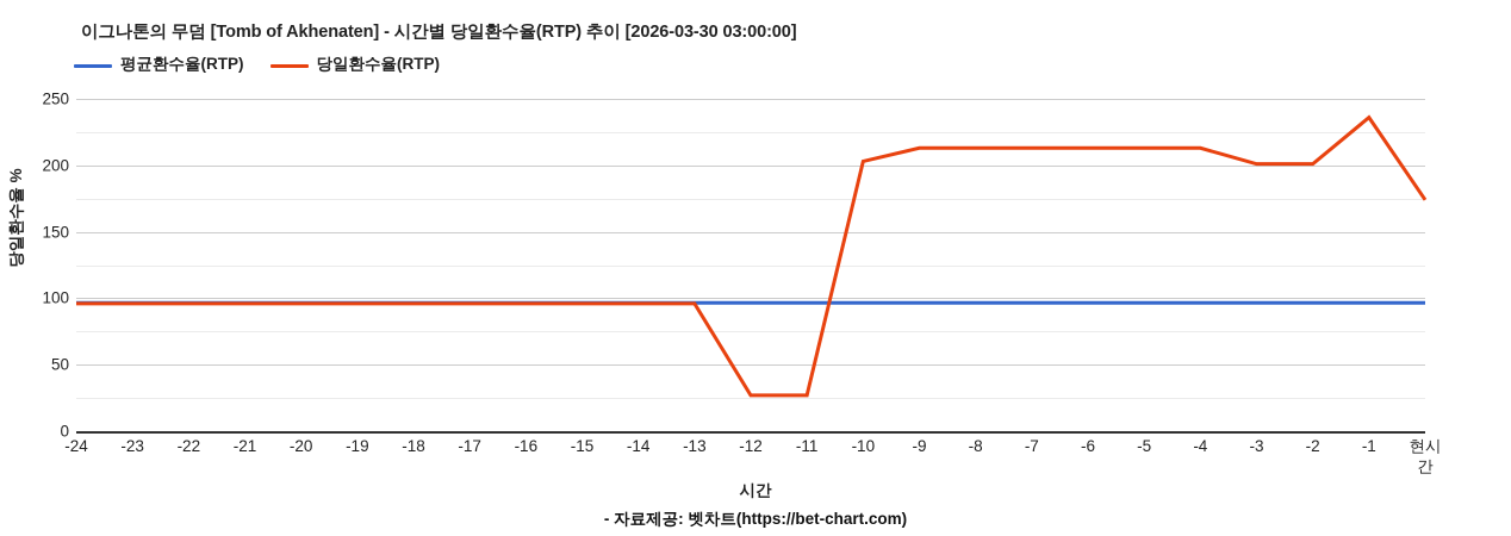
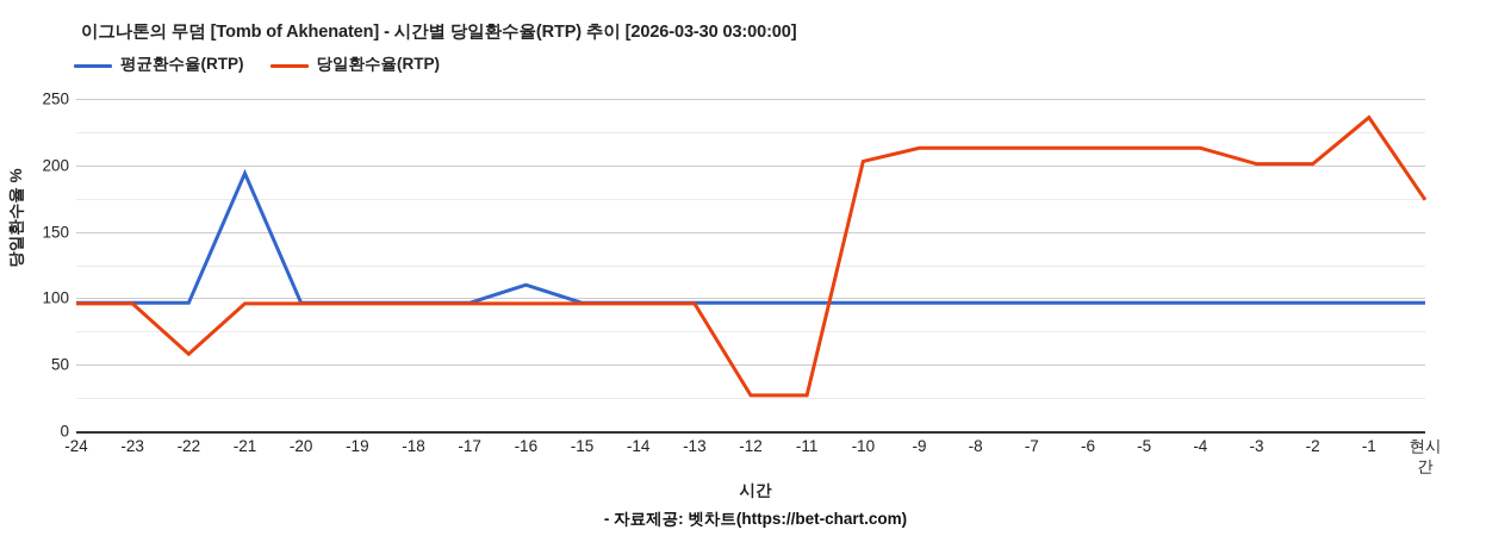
당일환수율(RTP)/-22: 96 -> 58
평균환수율(RTP)/-21: 96 -> 194
평균환수율(RTP)/-16: 96 -> 110
